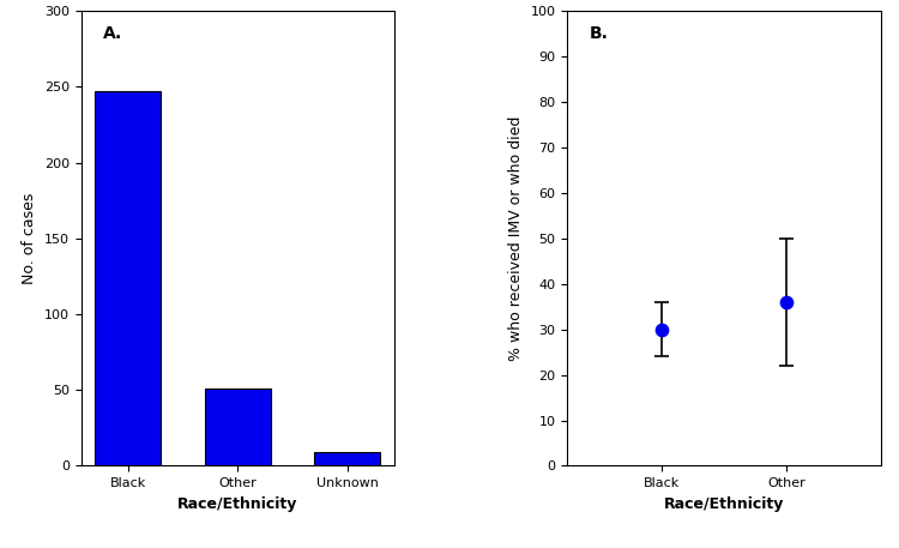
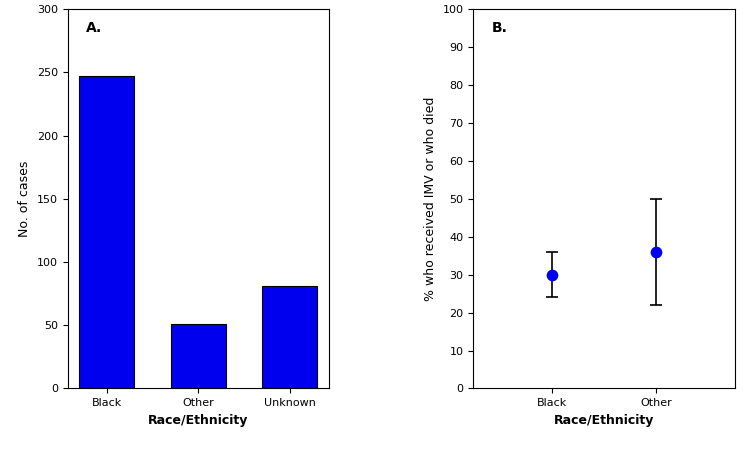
Unknown: 9 -> 81
